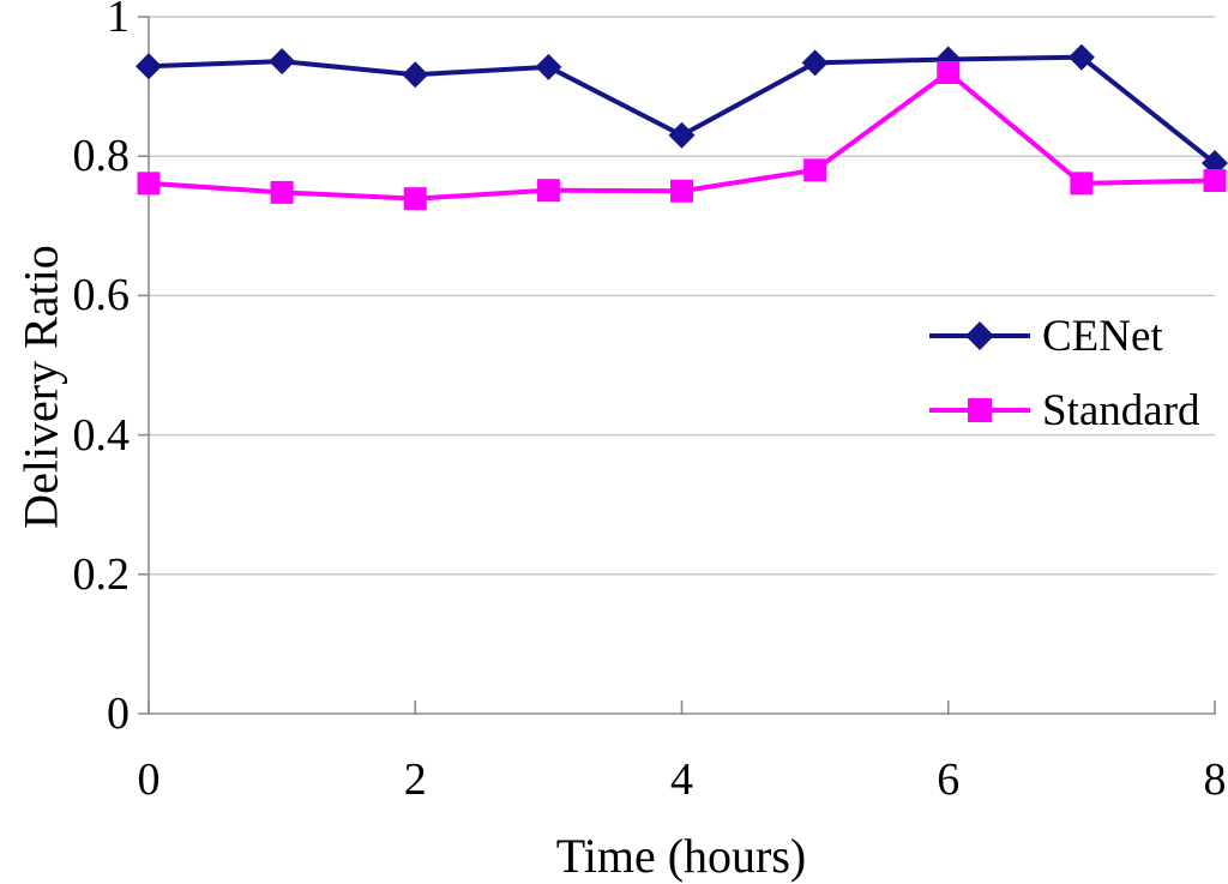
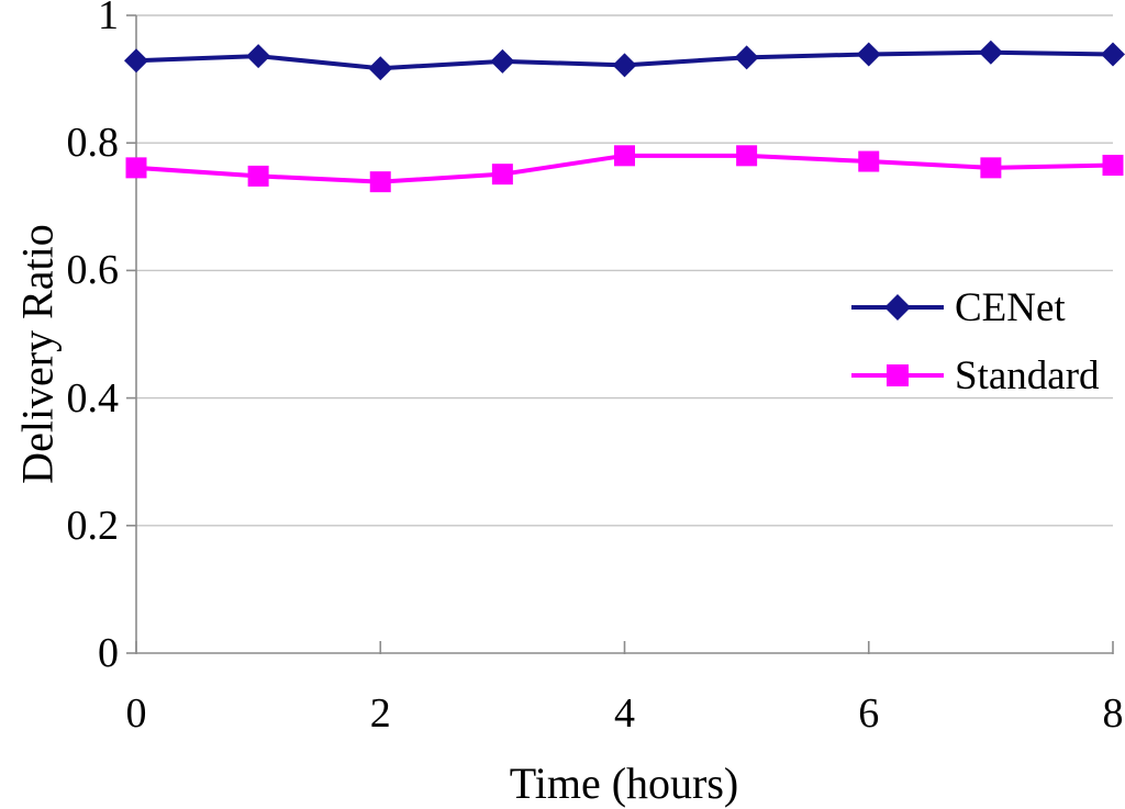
CENet/4: 0.83 -> 0.92
Standard/4: 0.75 -> 0.78
Standard/6: 0.92 -> 0.77
CENet/8: 0.79 -> 0.94
